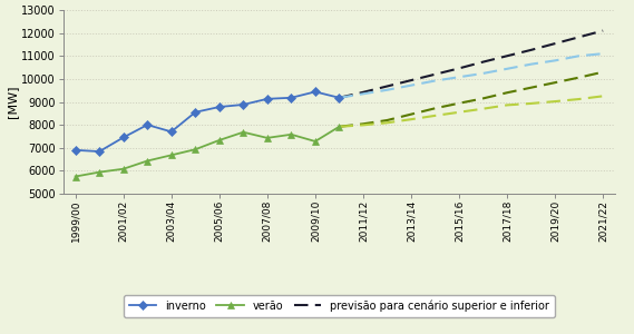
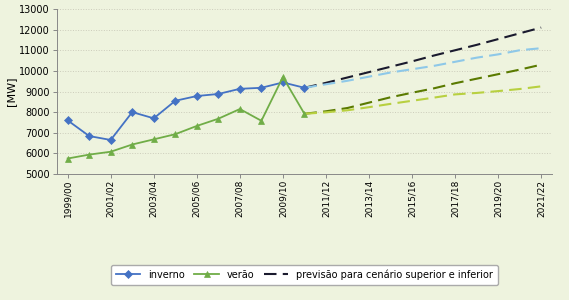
inverno/1999/00: 6900 -> 7600
inverno/2001/02: 7450 -> 6650
verão/2007/08: 7430 -> 8150
verão/2009/10: 7280 -> 9700
